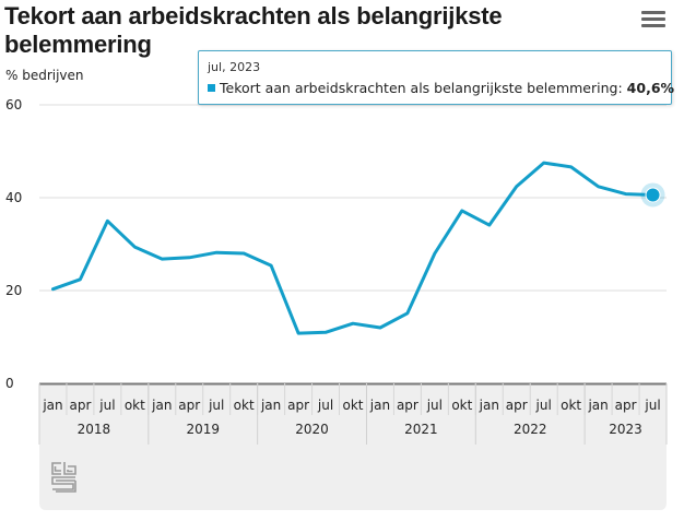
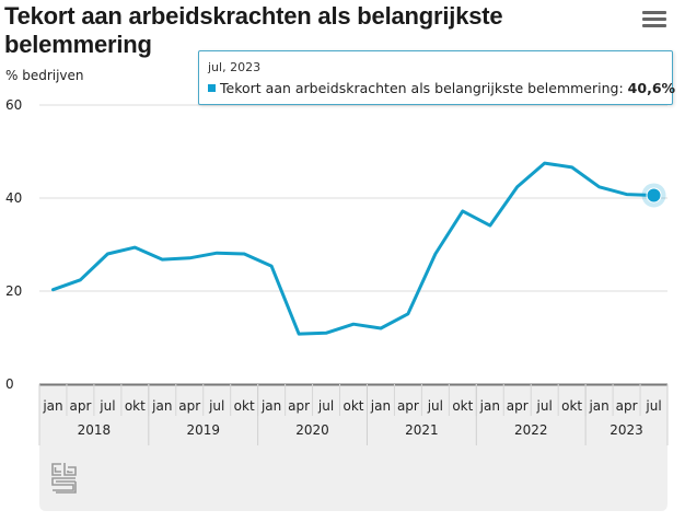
jul 2018: 35 -> 28
